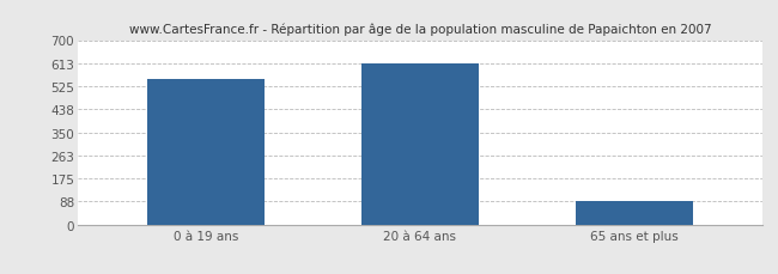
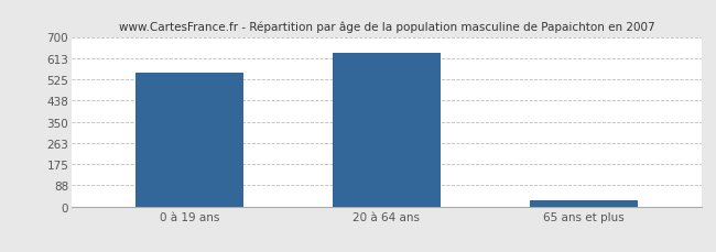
20 à 64 ans: 610 -> 634
65 ans et plus: 90 -> 27
